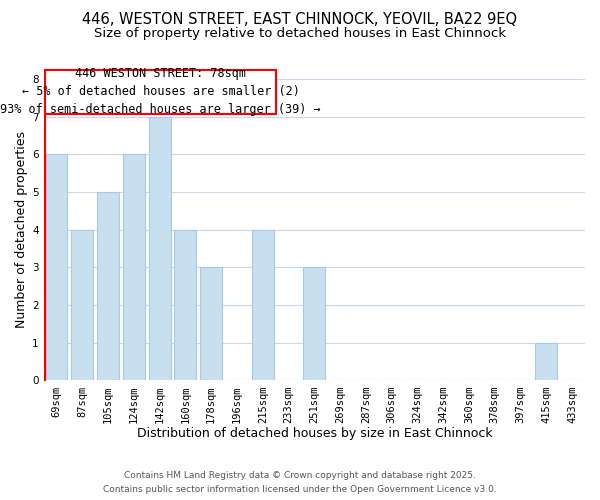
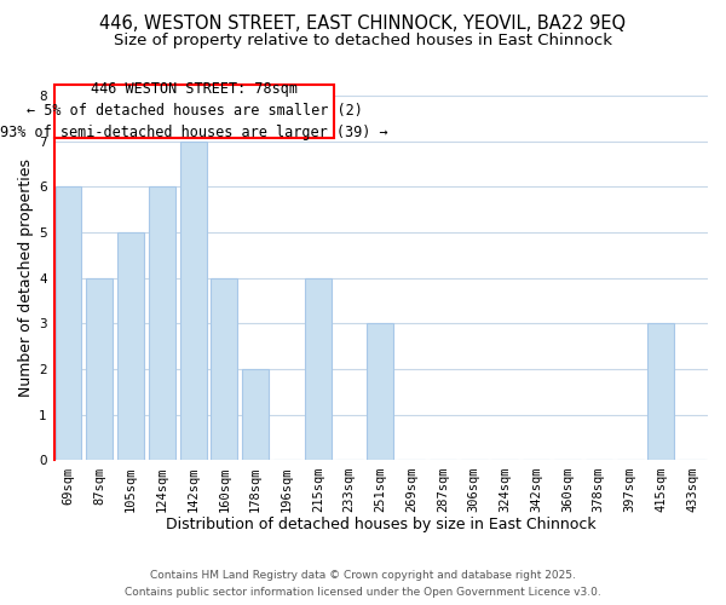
178sqm: 3 -> 2
415sqm: 1 -> 3
